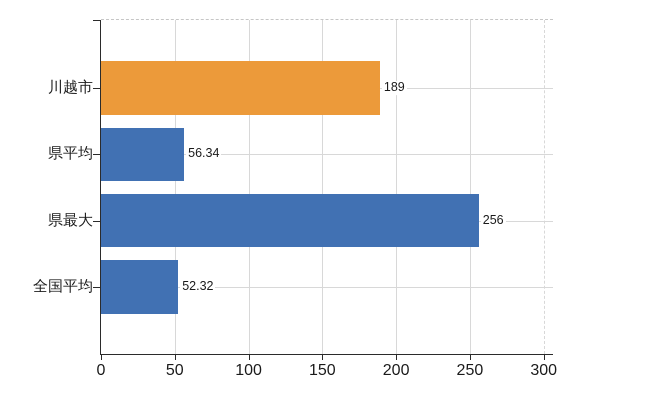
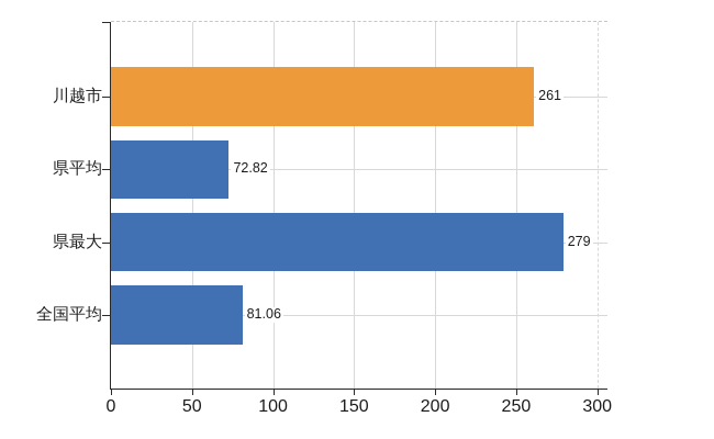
川越市: 189 -> 261
県平均: 56.34 -> 72.82
県最大: 256 -> 279
全国平均: 52.32 -> 81.06
